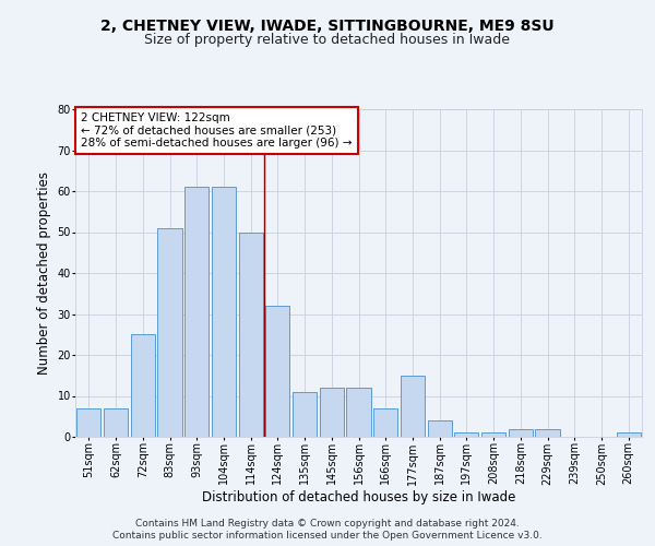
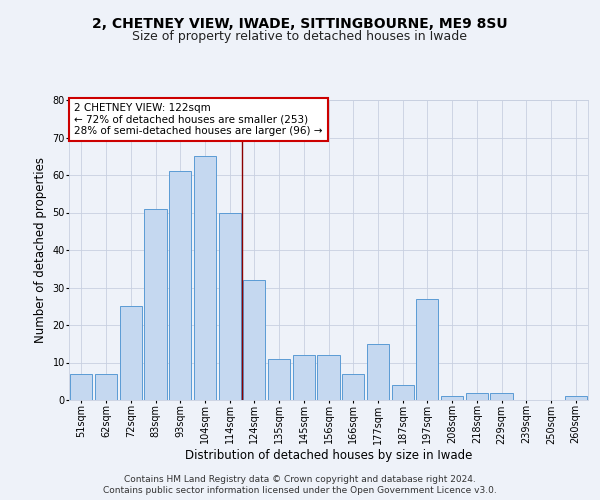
104sqm: 61 -> 65
197sqm: 1 -> 27
